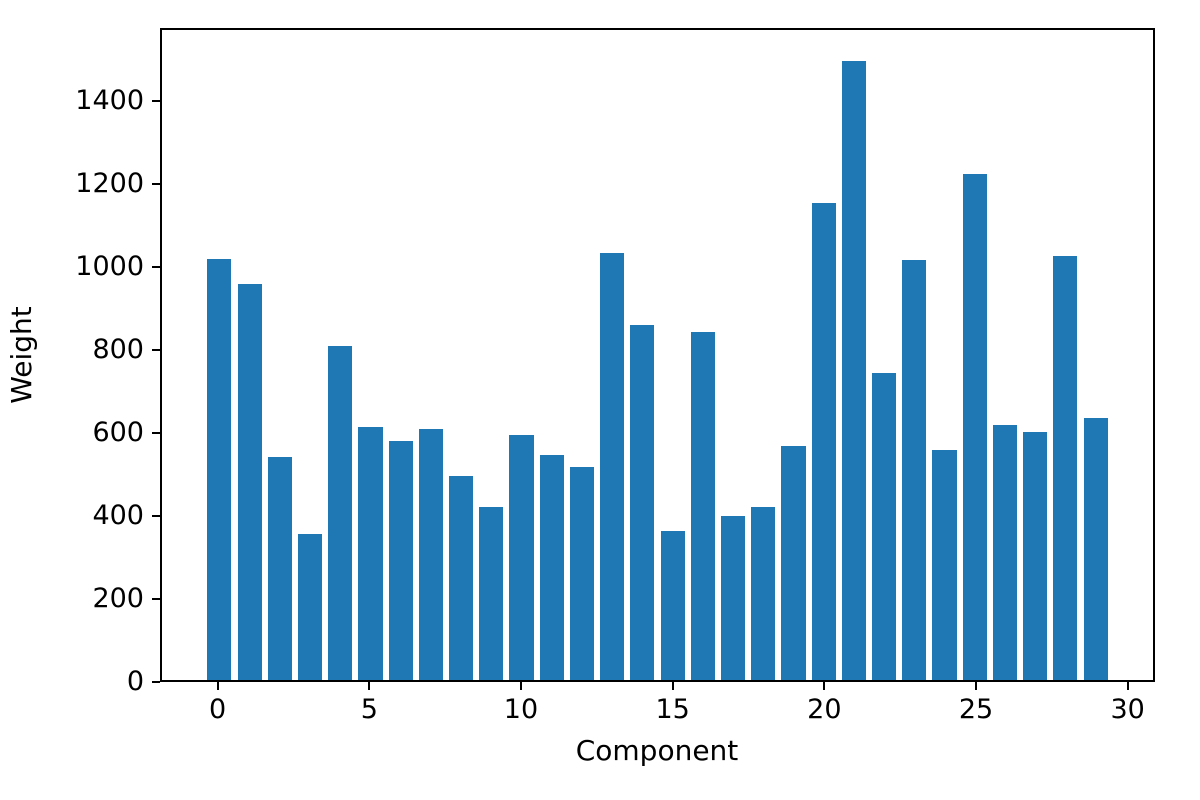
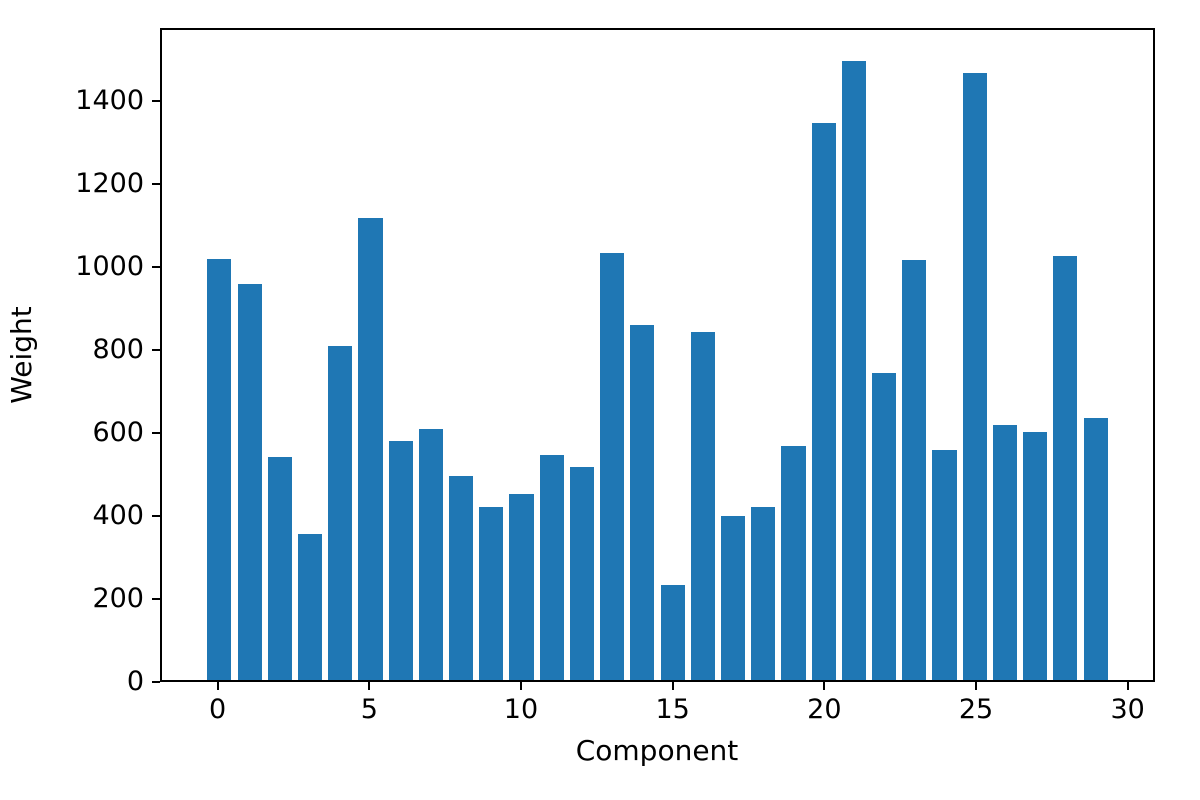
5: 610 -> 1120
10: 590 -> 450
15: 360 -> 230
20: 1160 -> 1350
25: 1220 -> 1470
